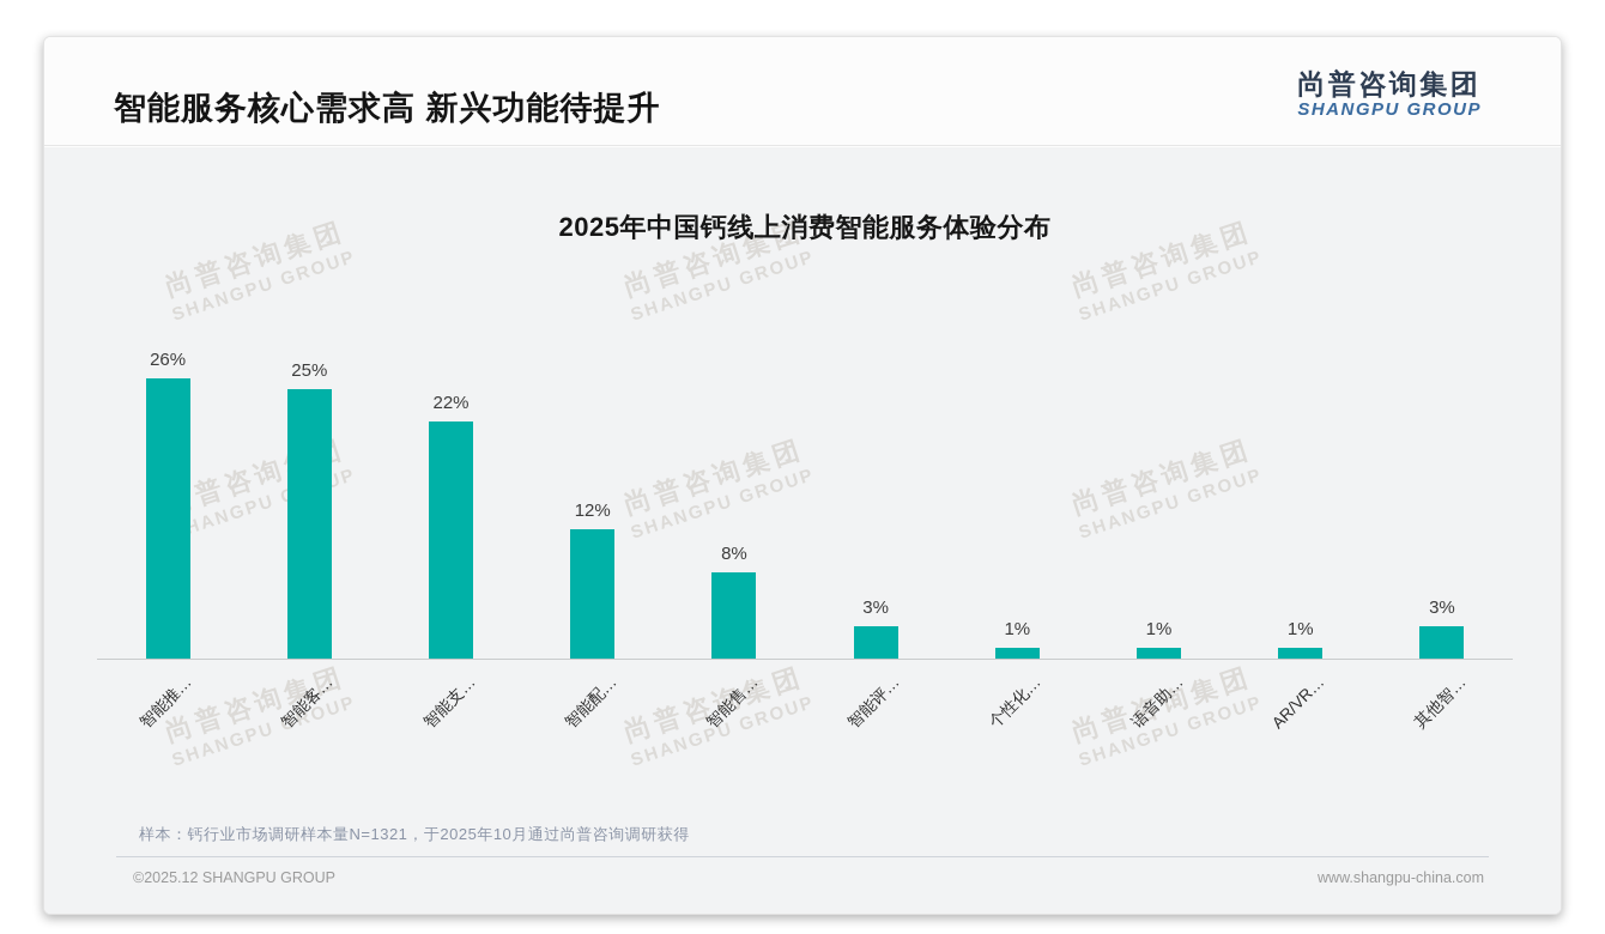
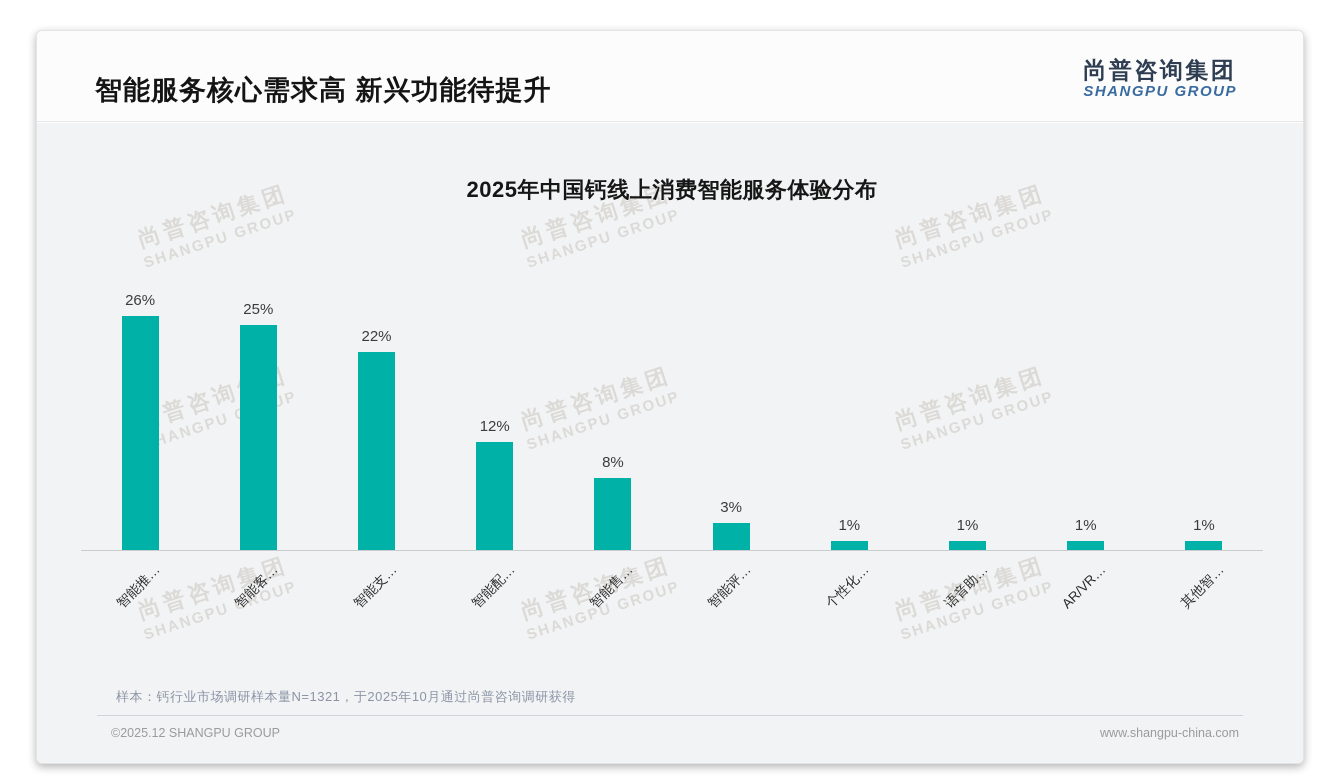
其他智…: 3% -> 1%
